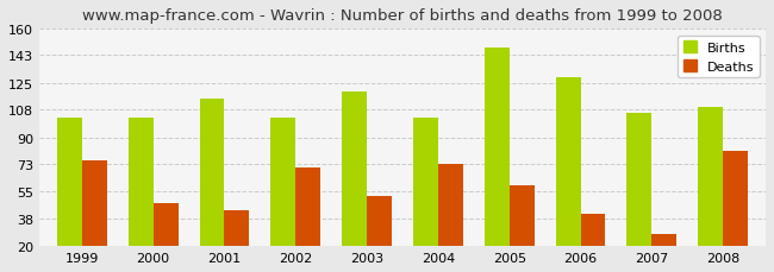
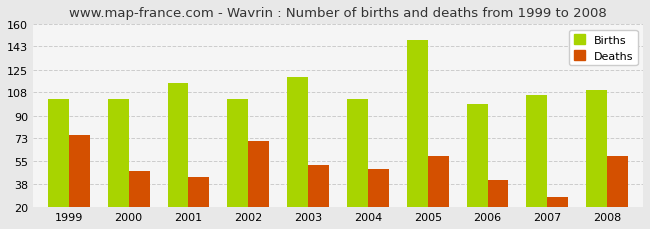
Deaths/2004: 73 -> 49
Births/2006: 129 -> 99
Deaths/2008: 81 -> 59
